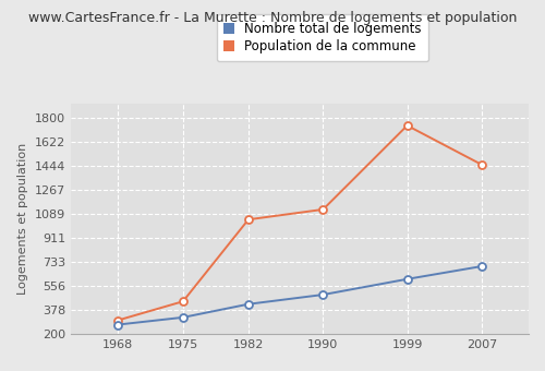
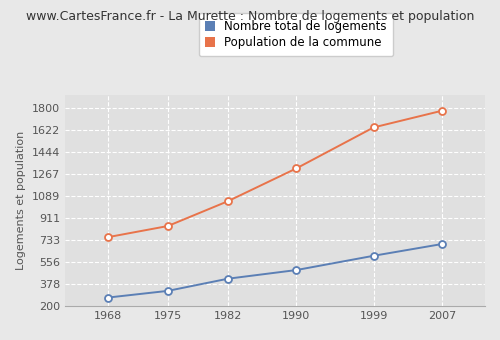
Population de la commune/1968: 300 -> 760
Population de la commune/1975: 440 -> 840
Population de la commune/1990: 1120 -> 1310
Population de la commune/1999: 1740 -> 1640
Population de la commune/2007: 1450 -> 1780
